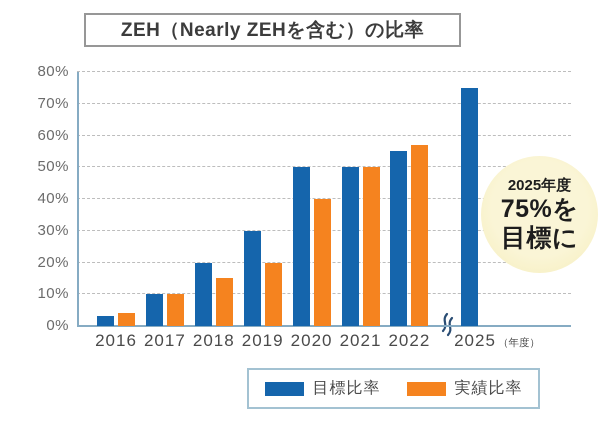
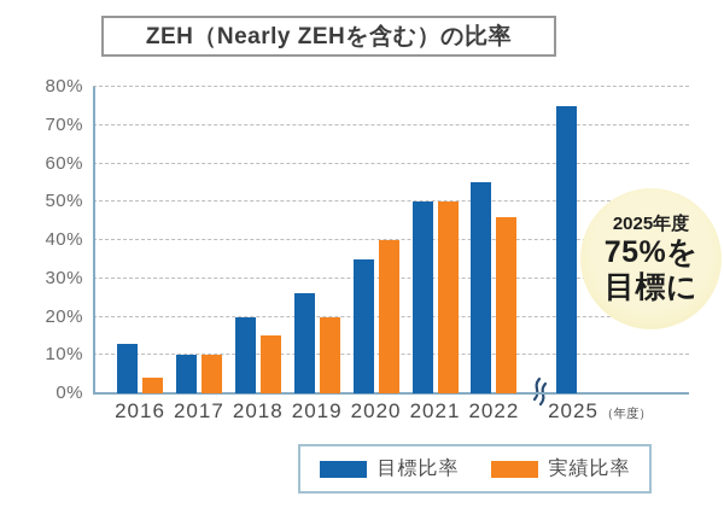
目標比率/2016: 3% -> 13%
目標比率/2019: 30% -> 26%
目標比率/2020: 50% -> 35%
実績比率/2022: 57% -> 46%
